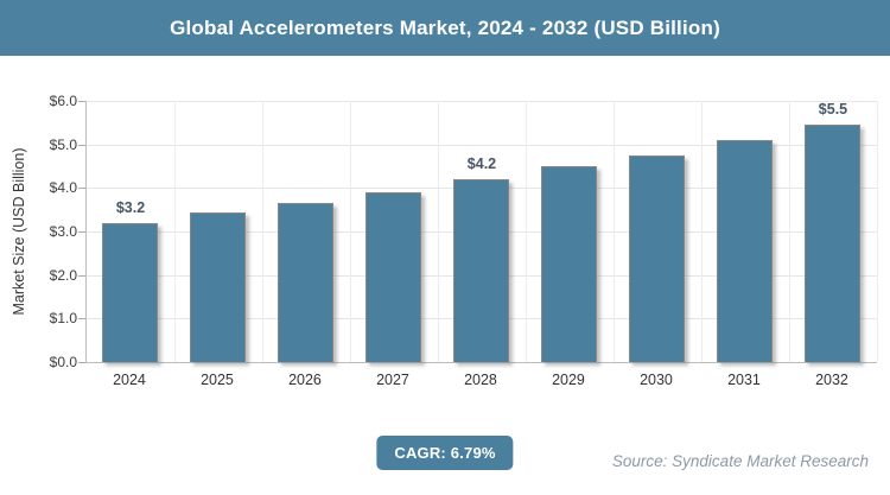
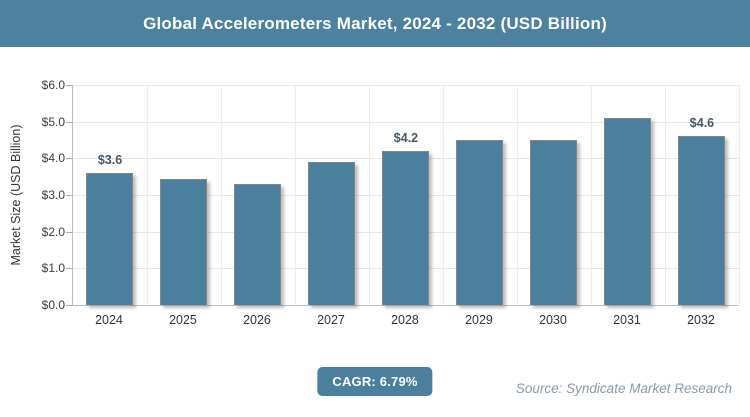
2024: $3.2 -> $3.6
2026: $3.6 -> $3.3
2030: $4.8 -> $4.5
2032: $5.5 -> $4.6
